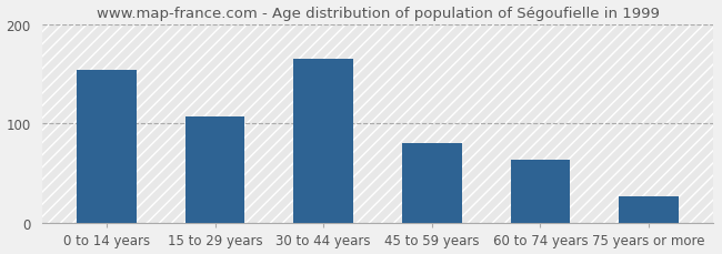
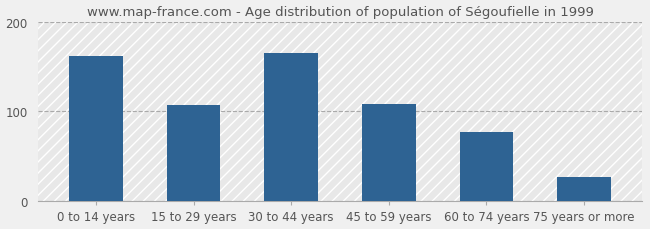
0 to 14 years: 154 -> 162
45 to 59 years: 80 -> 108
60 to 74 years: 64 -> 77
